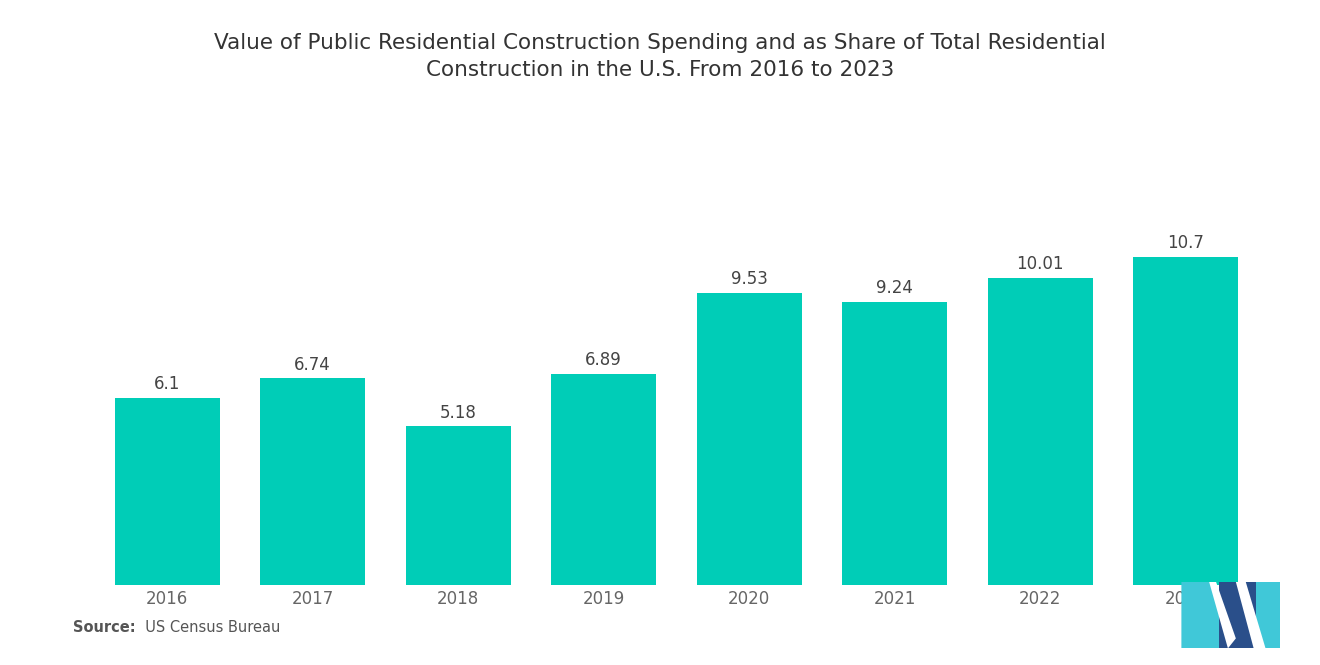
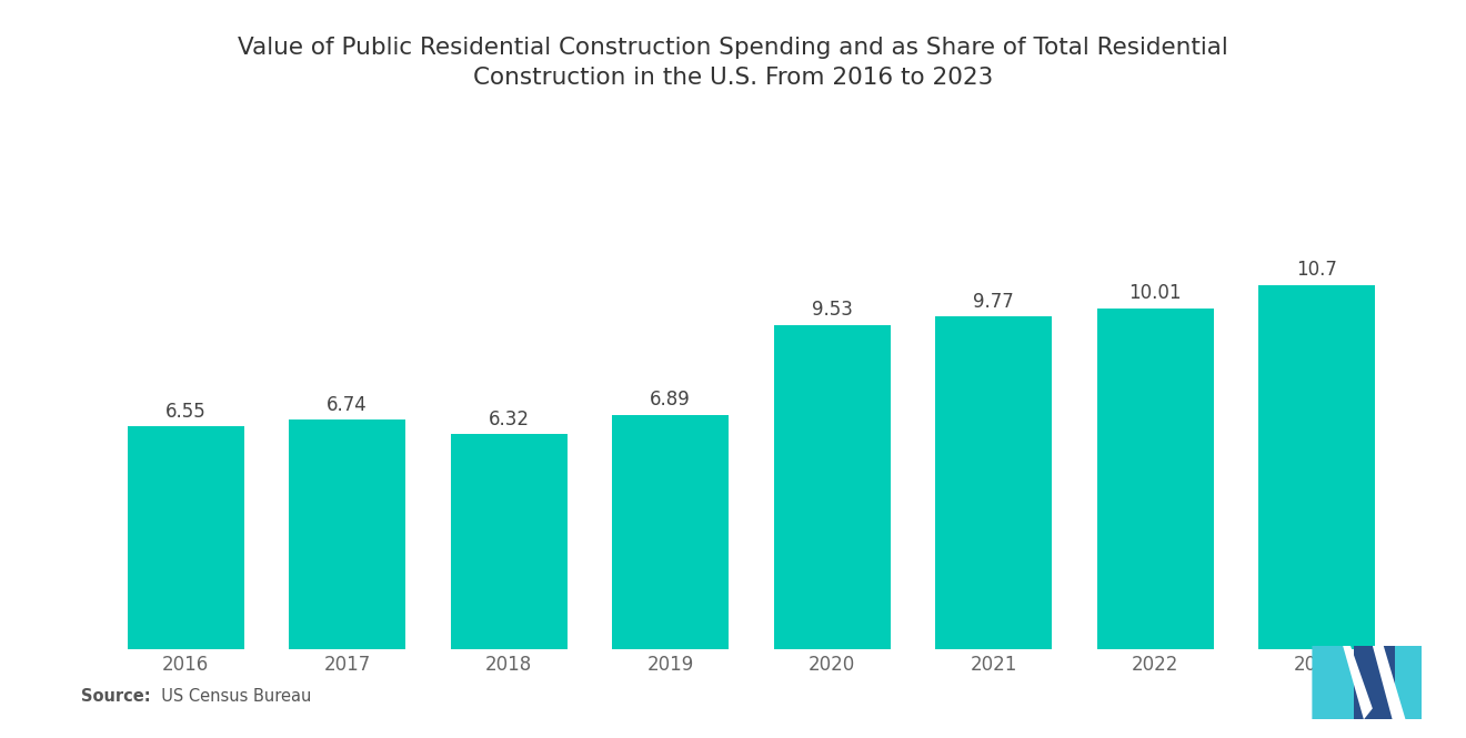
2016: 6.1 -> 6.55
2018: 5.18 -> 6.32
2021: 9.24 -> 9.77
